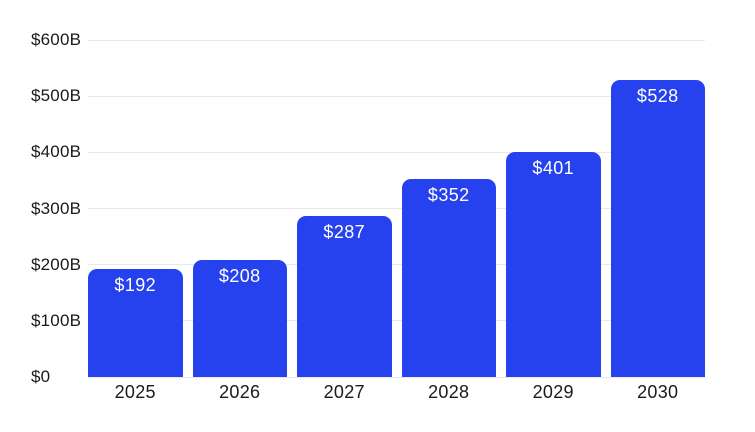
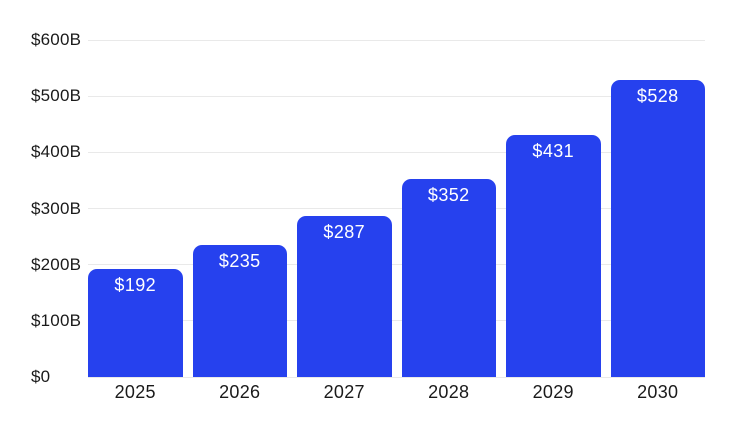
2026: $208 -> $235
2029: $401 -> $431
